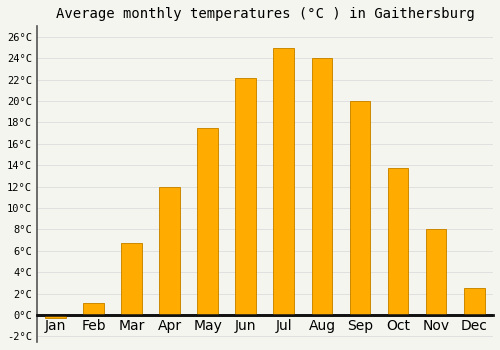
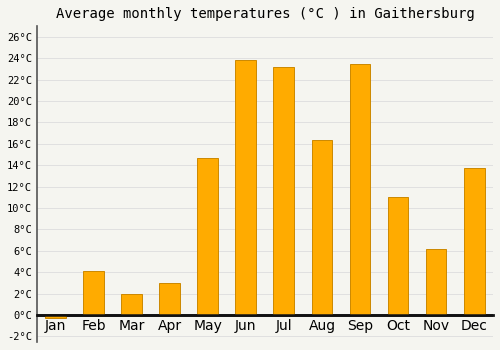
Feb: 1.1°C -> 4.1°C
Mar: 6.7°C -> 2.0°C
Apr: 12.0°C -> 3.0°C
May: 17.5°C -> 14.7°C
Jun: 22.2°C -> 23.8°C
Jul: 25.0°C -> 23.2°C
Aug: 24.0°C -> 16.4°C
Sep: 20.0°C -> 23.5°C
Oct: 13.7°C -> 11.0°C
Nov: 8.0°C -> 6.2°C
Dec: 2.5°C -> 13.7°C
